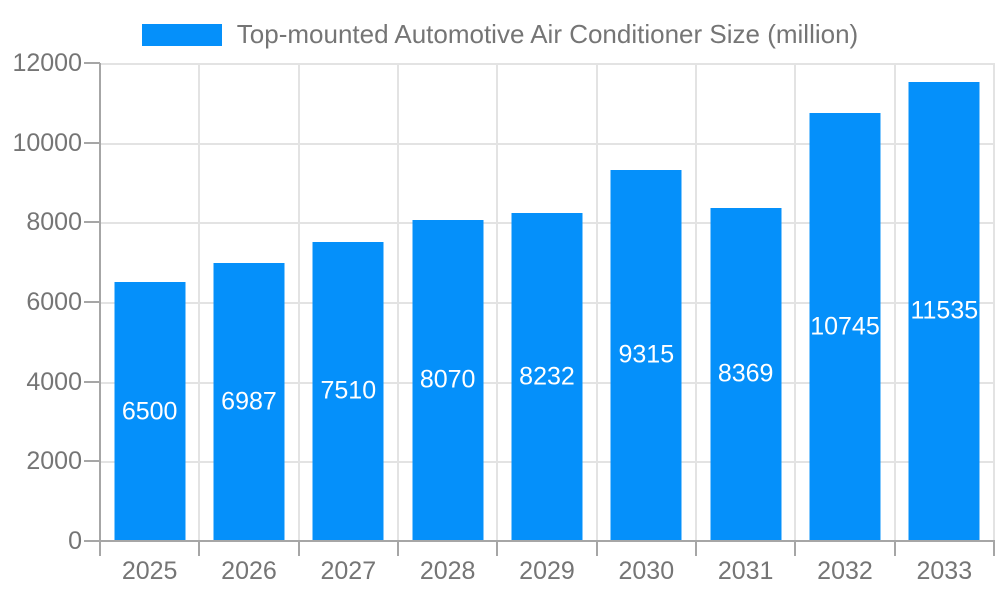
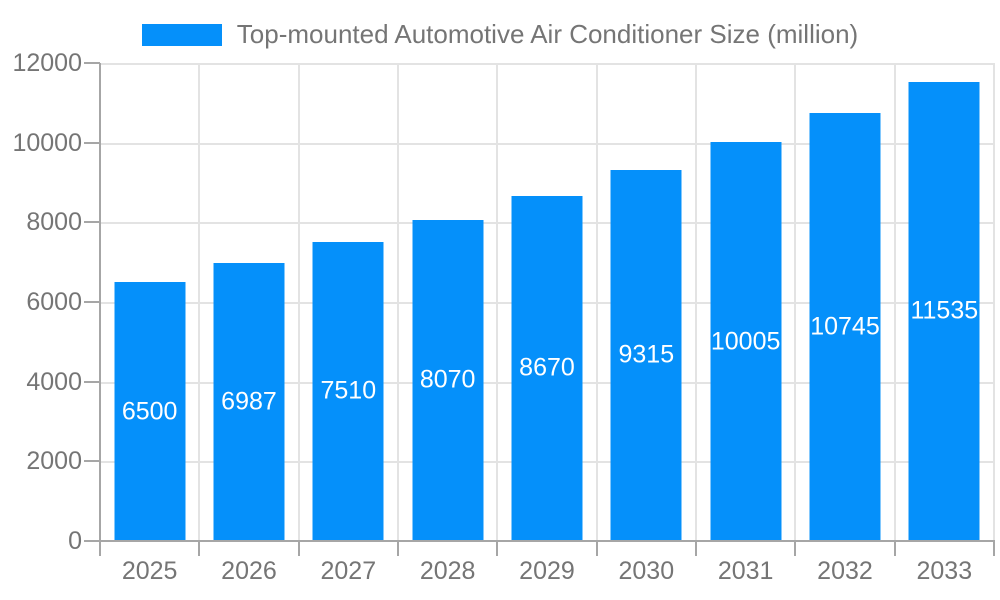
2029: 8232 -> 8670
2031: 8369 -> 10005
